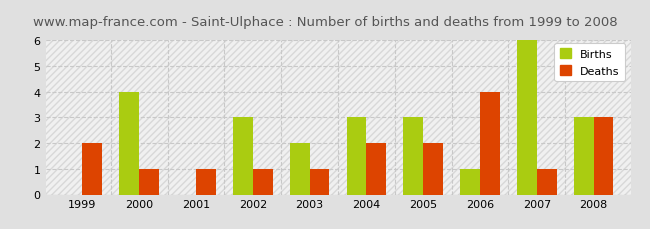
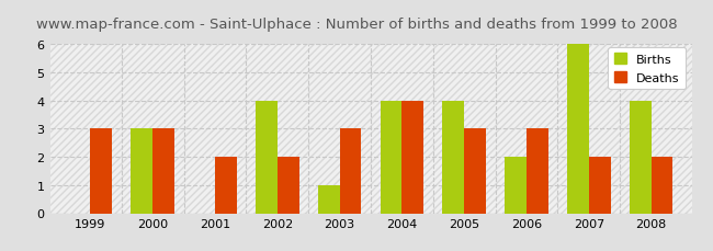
Deaths/1999: 2 -> 3
Births/2000: 4 -> 3
Deaths/2000: 1 -> 3
Deaths/2001: 1 -> 2
Births/2002: 3 -> 4
Deaths/2002: 1 -> 2
Births/2003: 2 -> 1
Deaths/2003: 1 -> 3
Births/2004: 3 -> 4
Deaths/2004: 2 -> 4
Births/2005: 3 -> 4
Deaths/2005: 2 -> 3
Births/2006: 1 -> 2
Deaths/2006: 4 -> 3
Deaths/2007: 1 -> 2
Births/2008: 3 -> 4
Deaths/2008: 3 -> 2
